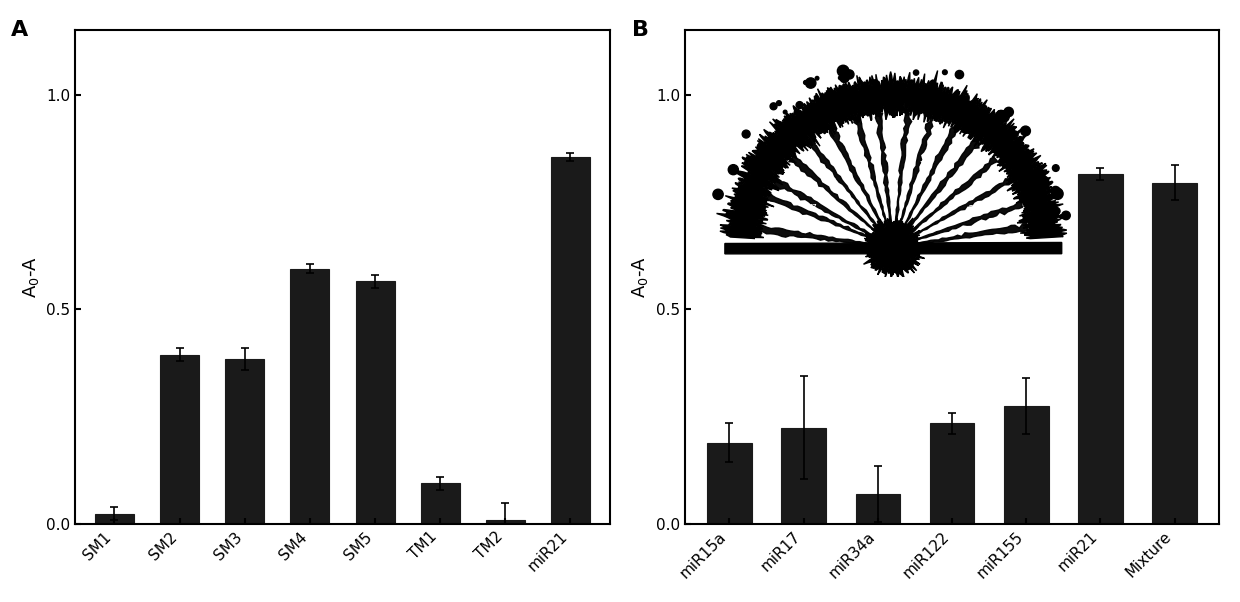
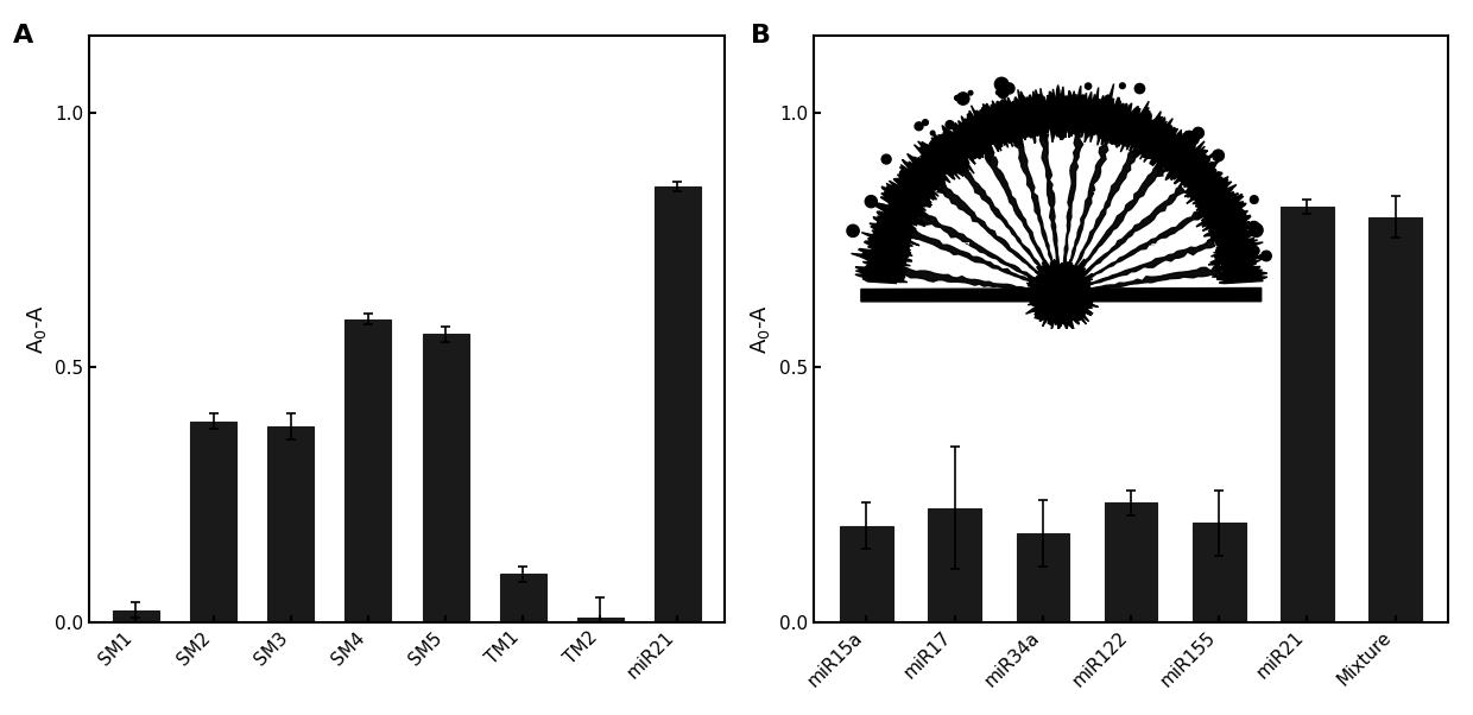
miR34a: 0.070 -> 0.175
miR155: 0.275 -> 0.195
